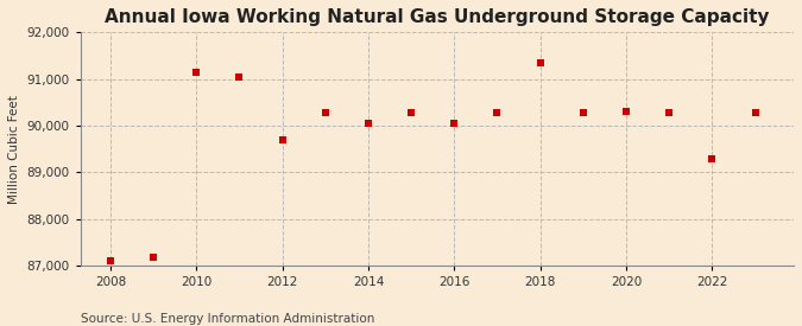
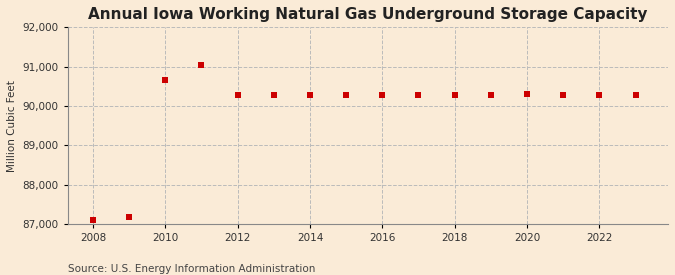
2010: 91,150 -> 90,660
2012: 89,700 -> 90,280
2014: 90,050 -> 90,280
2016: 90,050 -> 90,280
2018: 91,350 -> 90,280
2022: 89,300 -> 90,280
